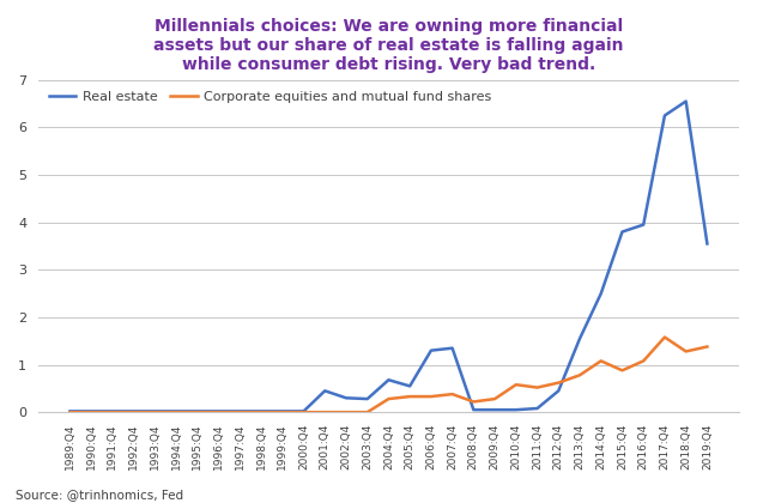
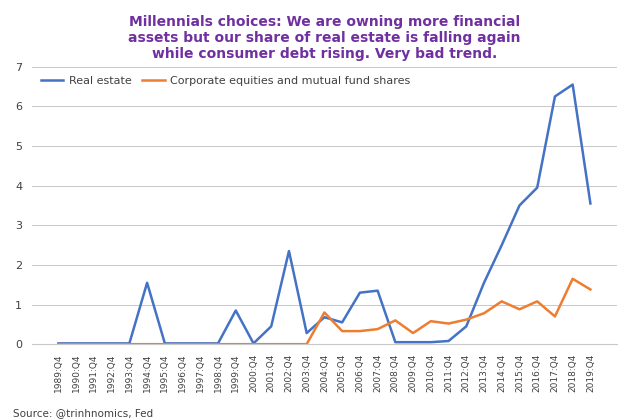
Real estate/1994:Q4: 0.02 -> 1.55
Real estate/1999:Q4: 0.02 -> 0.85
Real estate/2002:Q4: 0.30 -> 2.35
Corporate equities and mutual fund shares/2004:Q4: 0.28 -> 0.80
Corporate equities and mutual fund shares/2008:Q4: 0.22 -> 0.60
Real estate/2015:Q4: 3.80 -> 3.50
Corporate equities and mutual fund shares/2017:Q4: 1.58 -> 0.70
Corporate equities and mutual fund shares/2018:Q4: 1.28 -> 1.65
